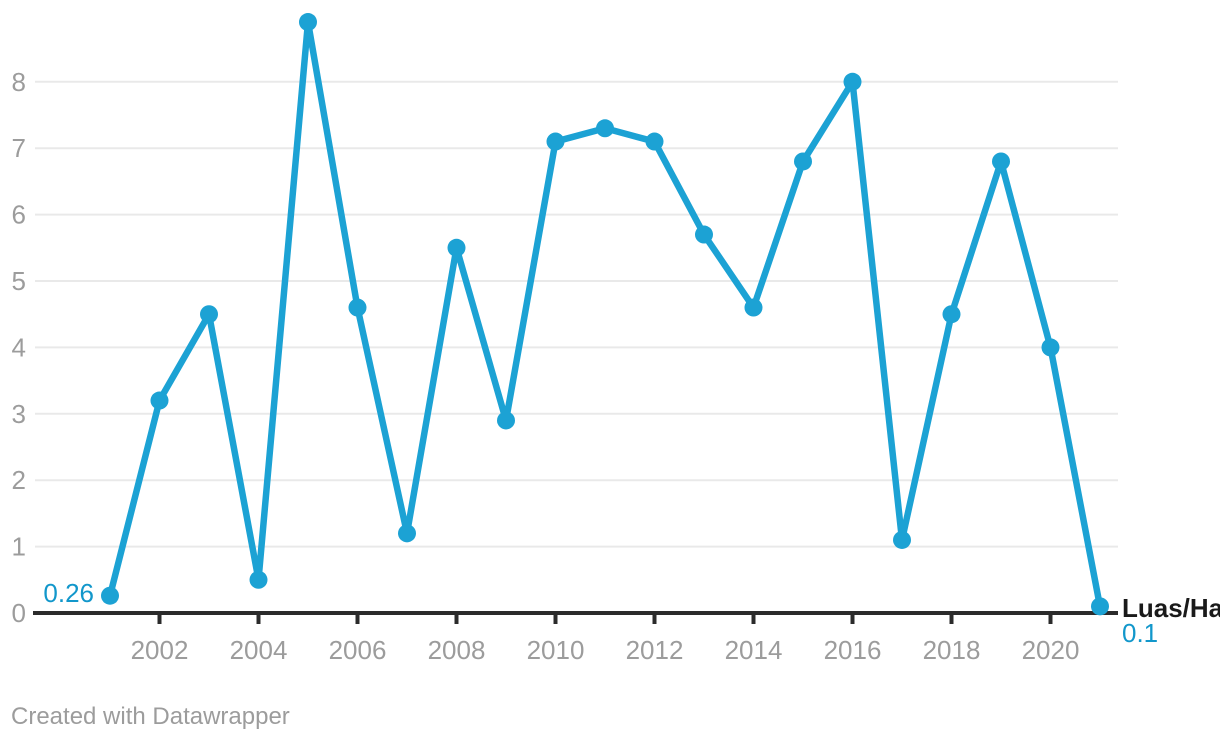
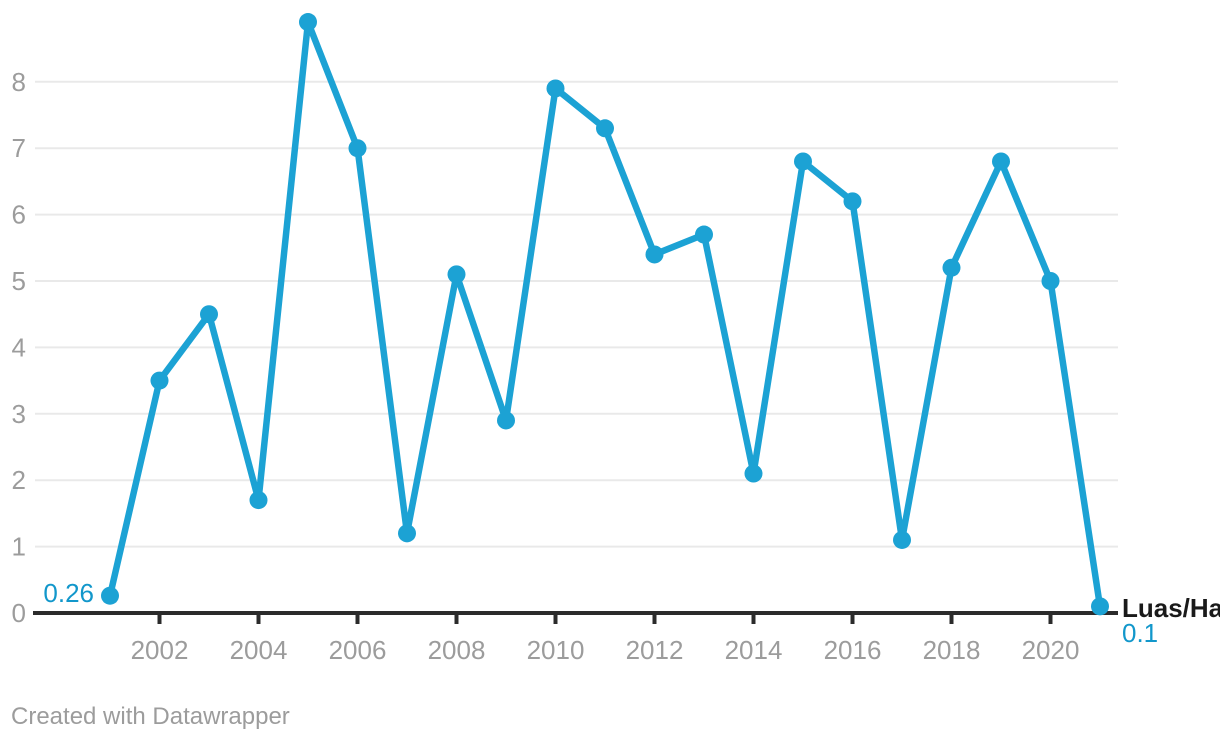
2002: 3.2 -> 3.5
2004: 0.5 -> 1.7
2006: 4.6 -> 7.0
2008: 5.5 -> 5.1
2010: 7.1 -> 7.9
2012: 7.1 -> 5.4
2014: 4.6 -> 2.1
2016: 8.0 -> 6.2
2018: 4.5 -> 5.2
2020: 4.0 -> 5.0
